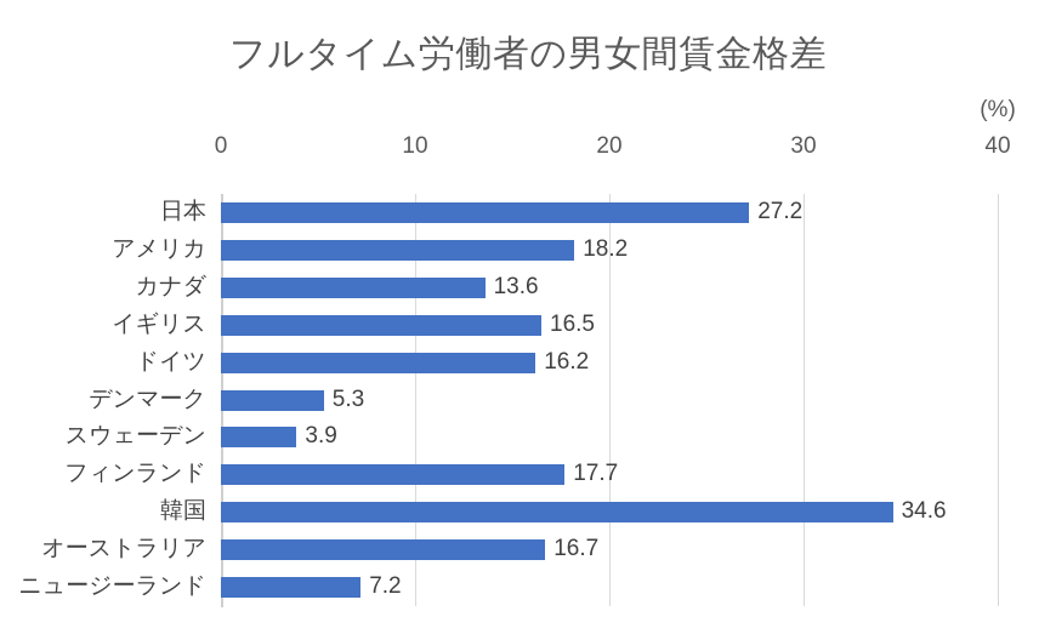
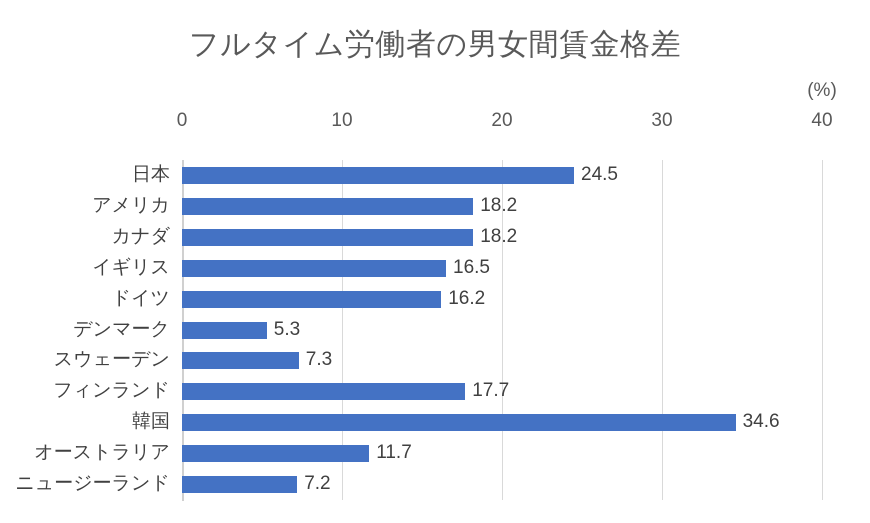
日本: 27.2 -> 24.5
カナダ: 13.6 -> 18.2
スウェーデン: 3.9 -> 7.3
オーストラリア: 16.7 -> 11.7
